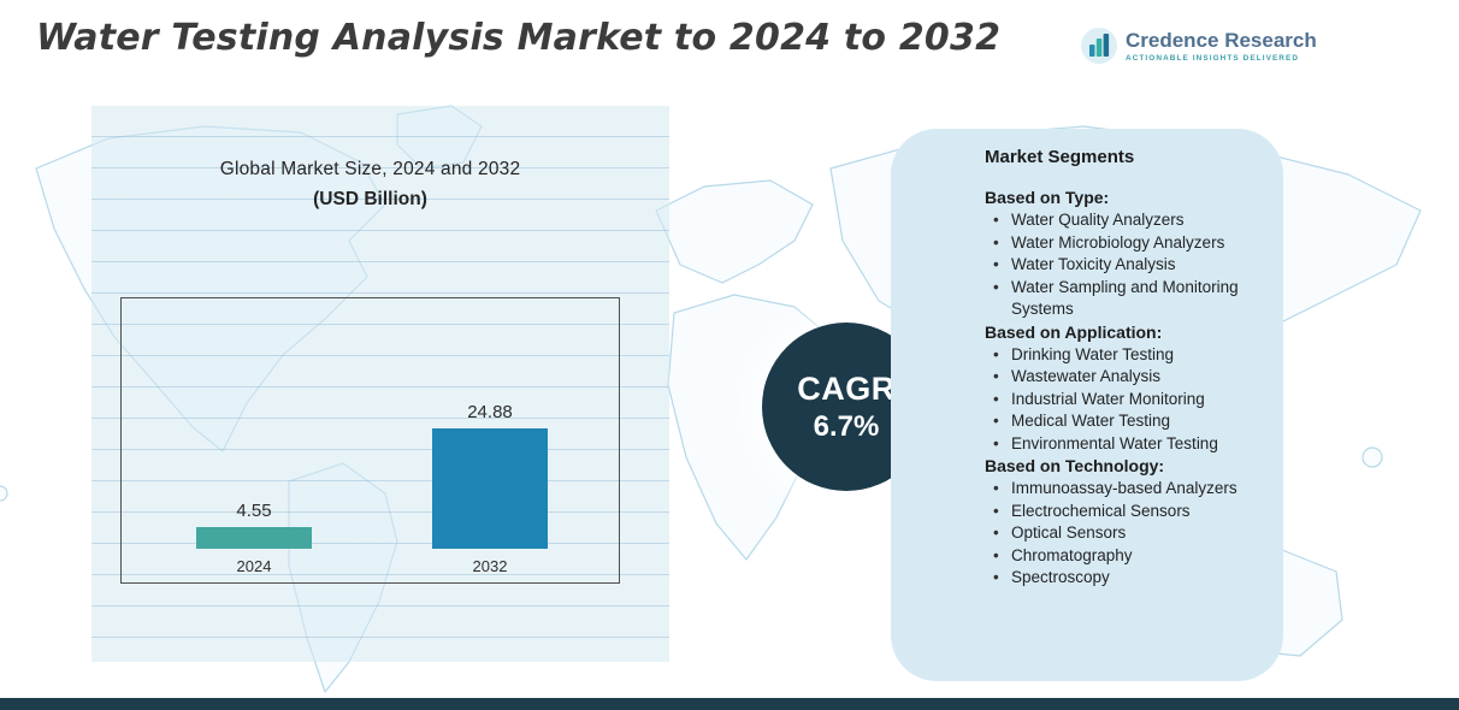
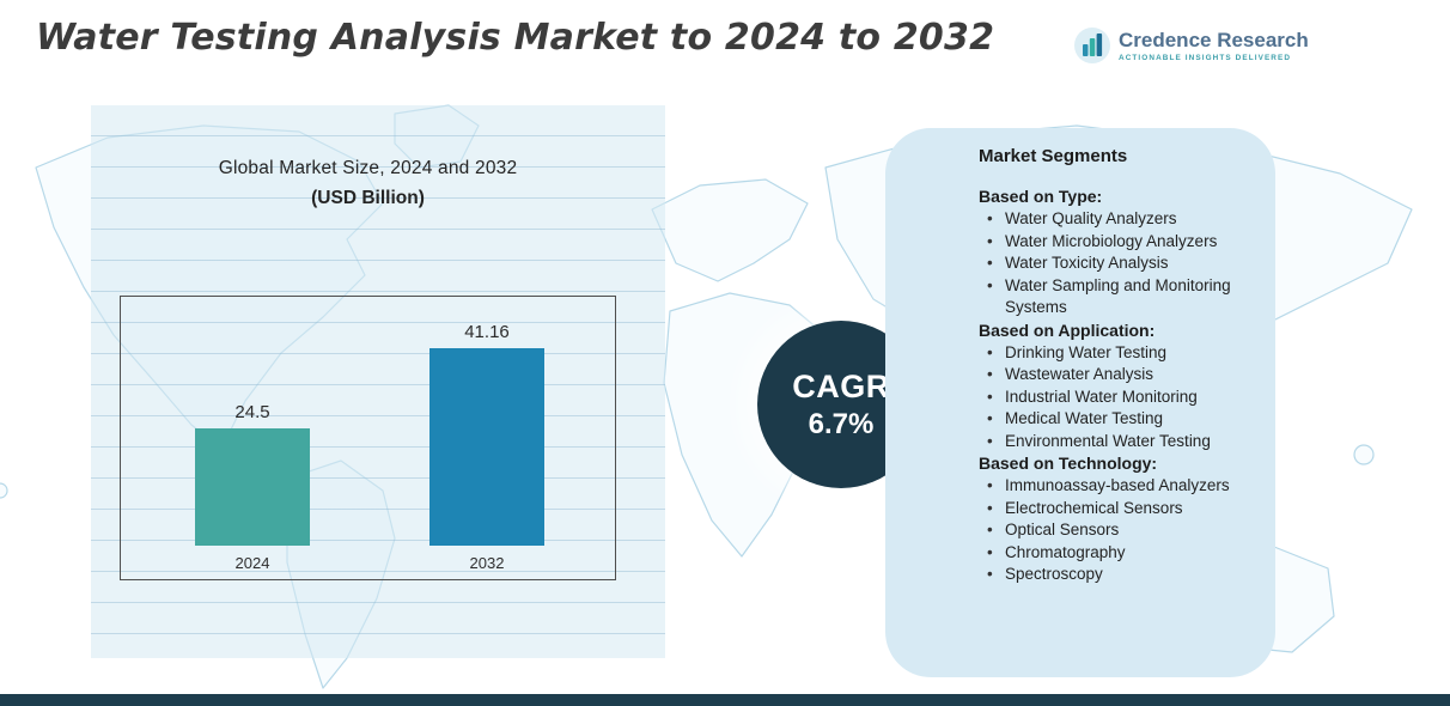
2024: 4.55 -> 24.5
2032: 24.88 -> 41.16
